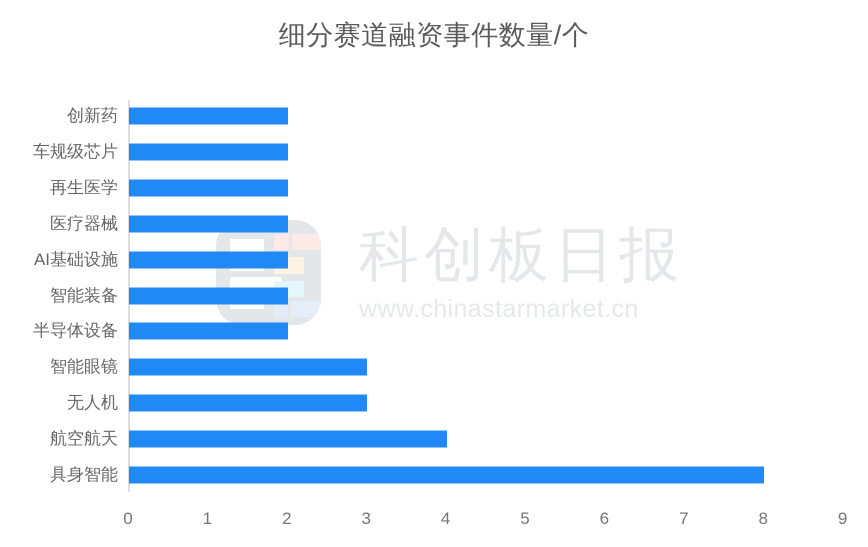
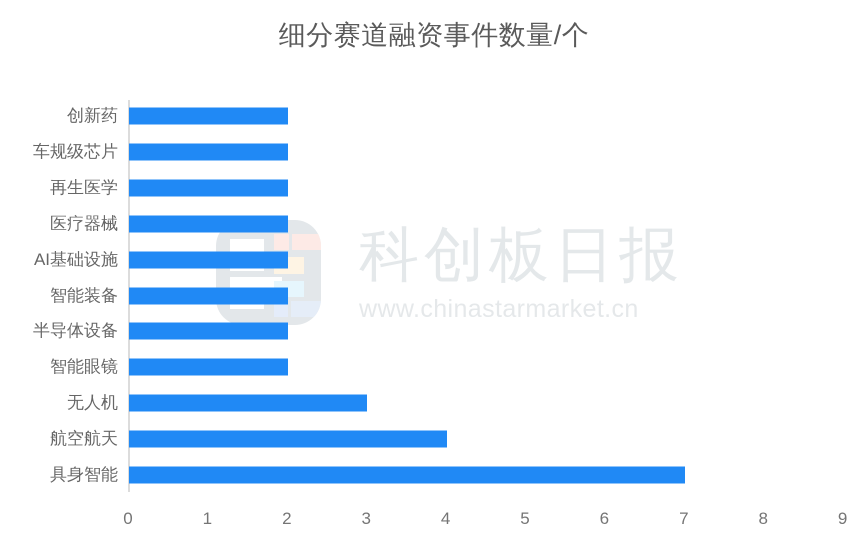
智能眼镜: 3 -> 2
具身智能: 8 -> 7
